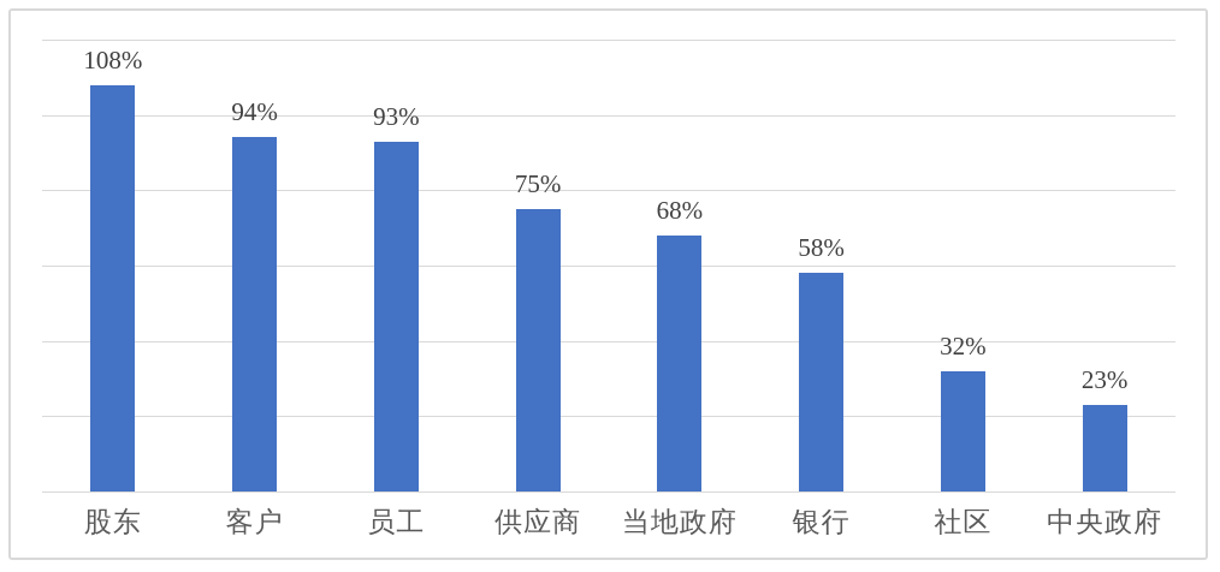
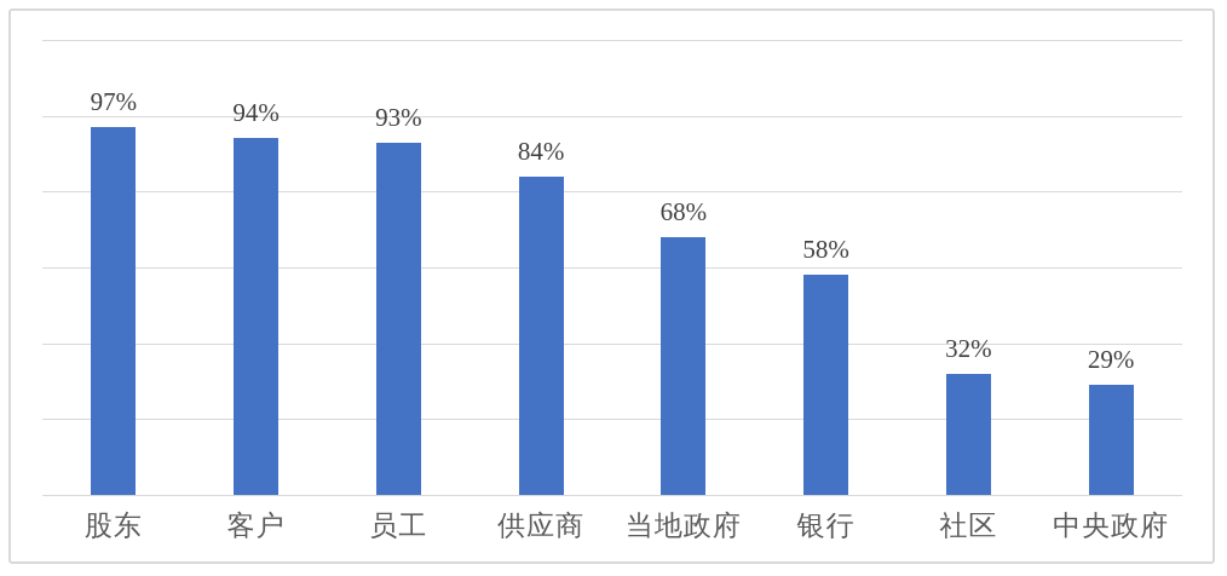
股东: 108% -> 97%
供应商: 75% -> 84%
中央政府: 23% -> 29%
